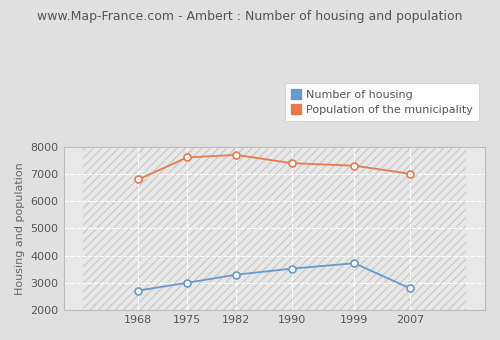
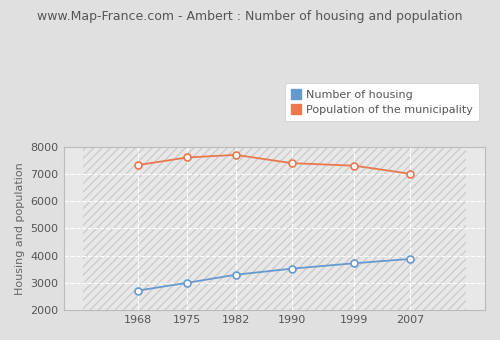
Population of the municipality/1968: 6800 -> 7320
Number of housing/2007: 2800 -> 3880
